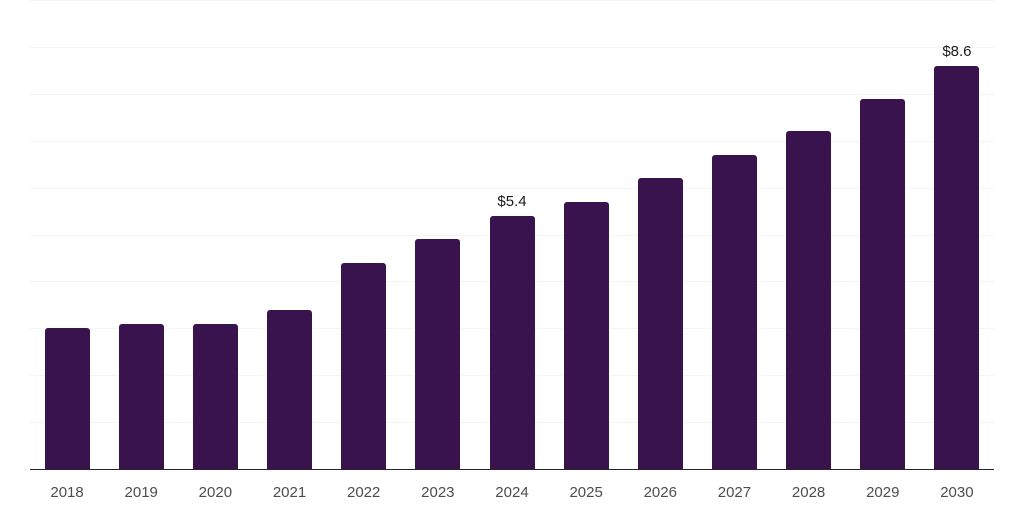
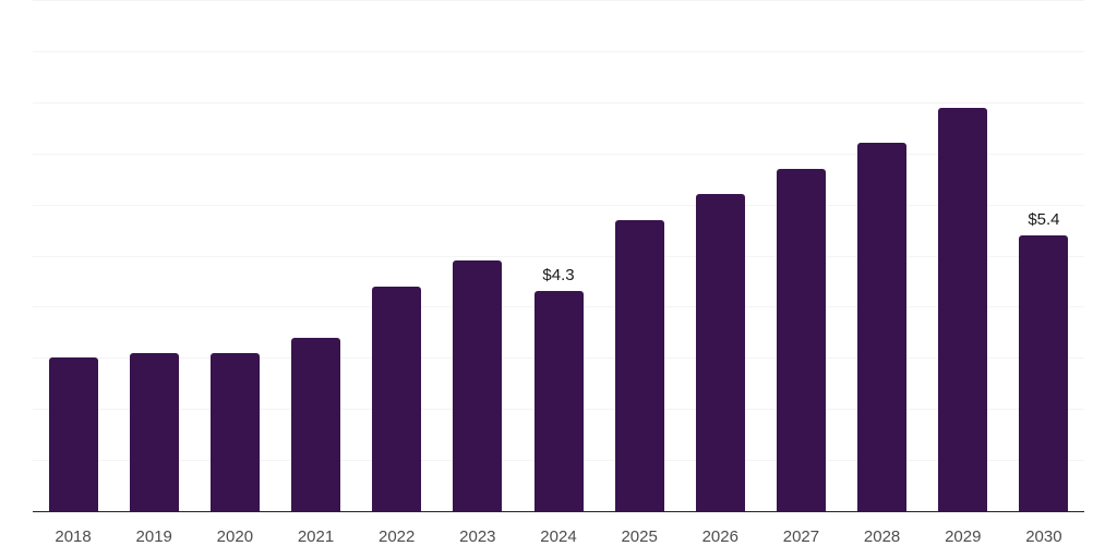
2024: $5.4 -> $4.3
2030: $8.6 -> $5.4
